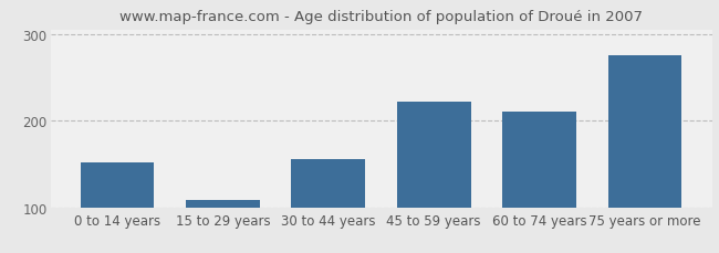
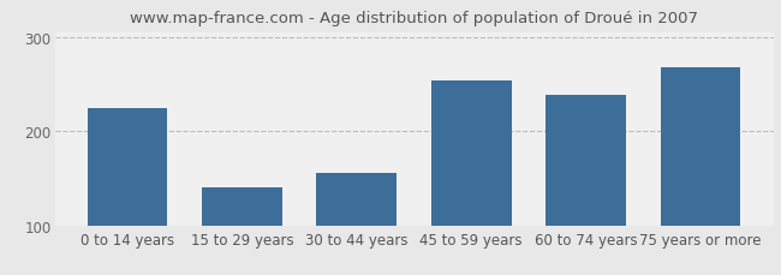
0 to 14 years: 152 -> 224
15 to 29 years: 109 -> 140
45 to 59 years: 222 -> 254
60 to 74 years: 210 -> 238
75 years or more: 275 -> 268
